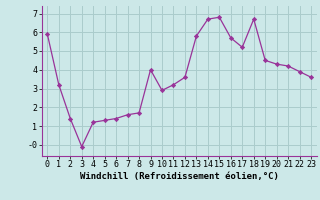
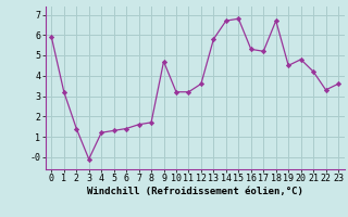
9: 4.0 -> 4.7
10: 2.9 -> 3.2
16: 5.7 -> 5.3
20: 4.3 -> 4.8
22: 3.9 -> 3.3
